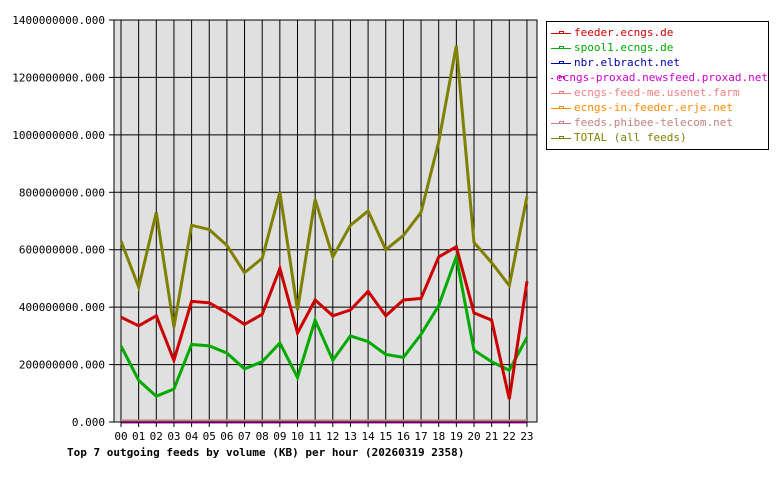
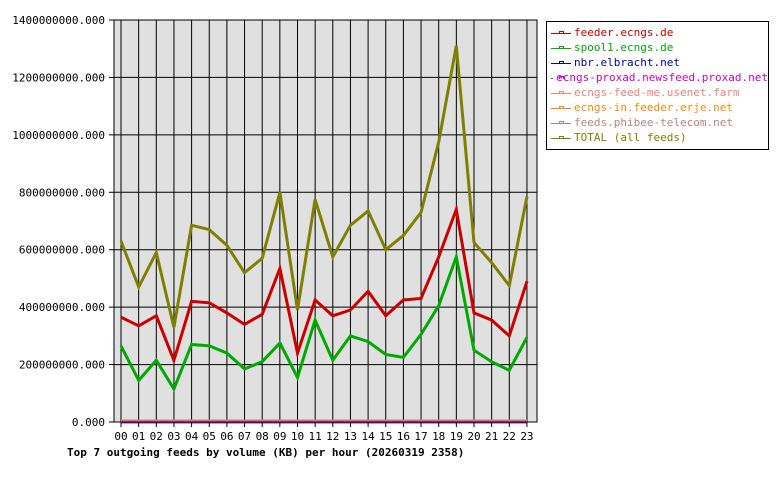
spool1.ecngs.de/02: 90000000 -> 220000000
TOTAL (all feeds)/02: 730000000 -> 590000000
feeder.ecngs.de/10: 310000000 -> 240000000
feeder.ecngs.de/19: 610000000 -> 740000000
feeder.ecngs.de/22: 80000000 -> 300000000
